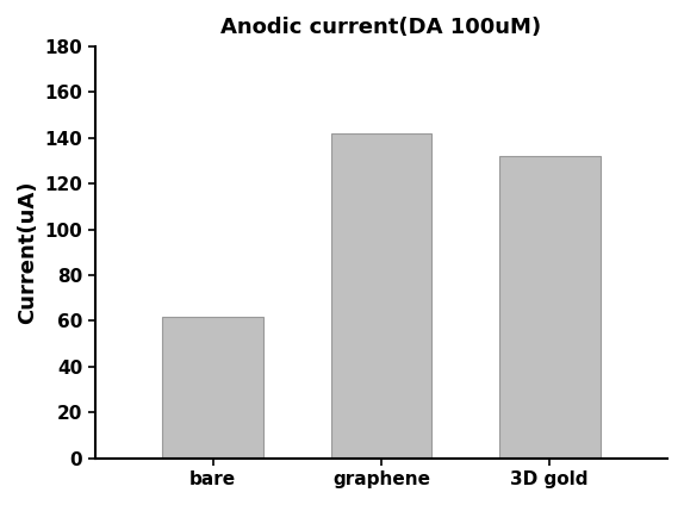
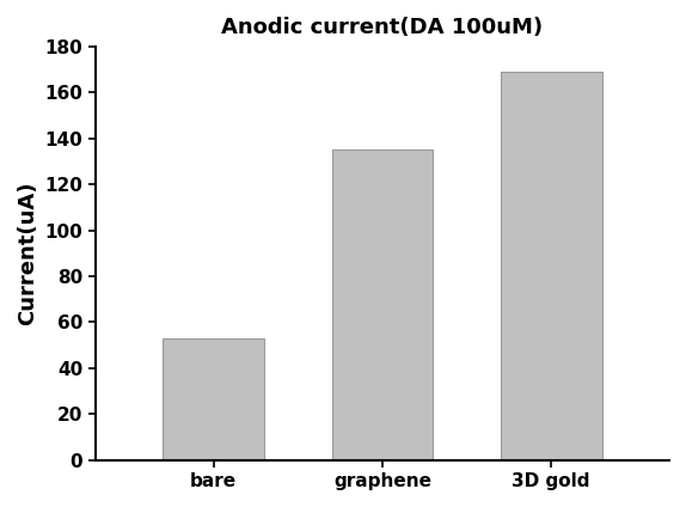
bare: 62 -> 53
graphene: 142 -> 135
3D gold: 132 -> 169
